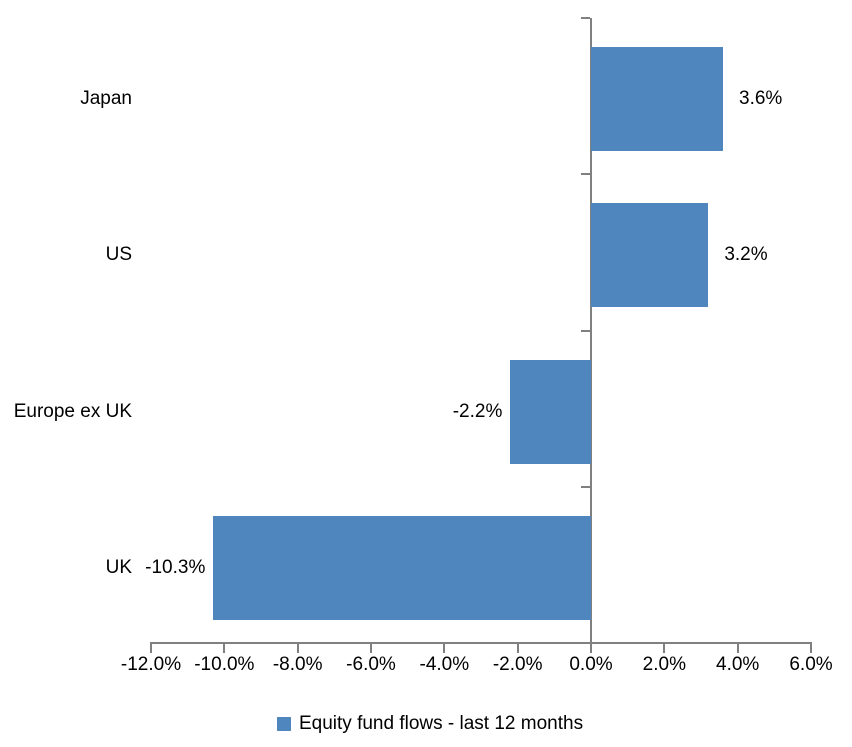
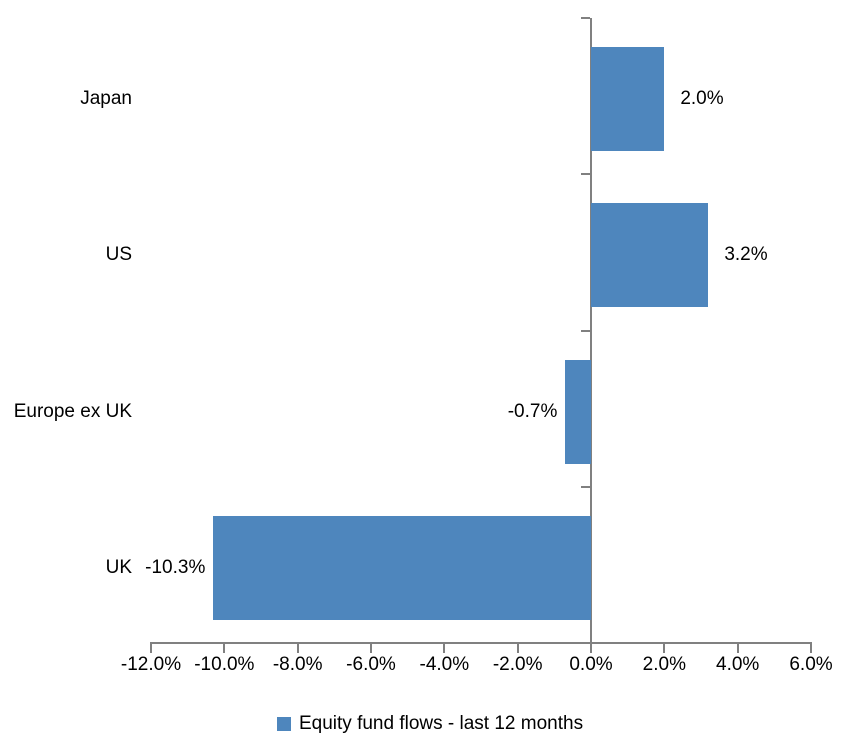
Japan: 3.6% -> 2.0%
Europe ex UK: -2.2% -> -0.7%
